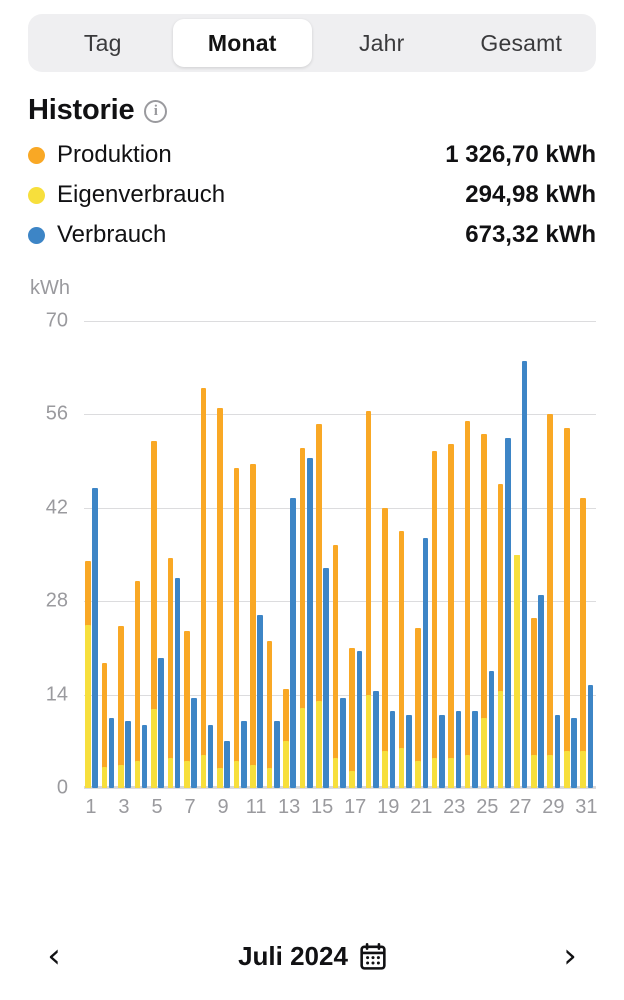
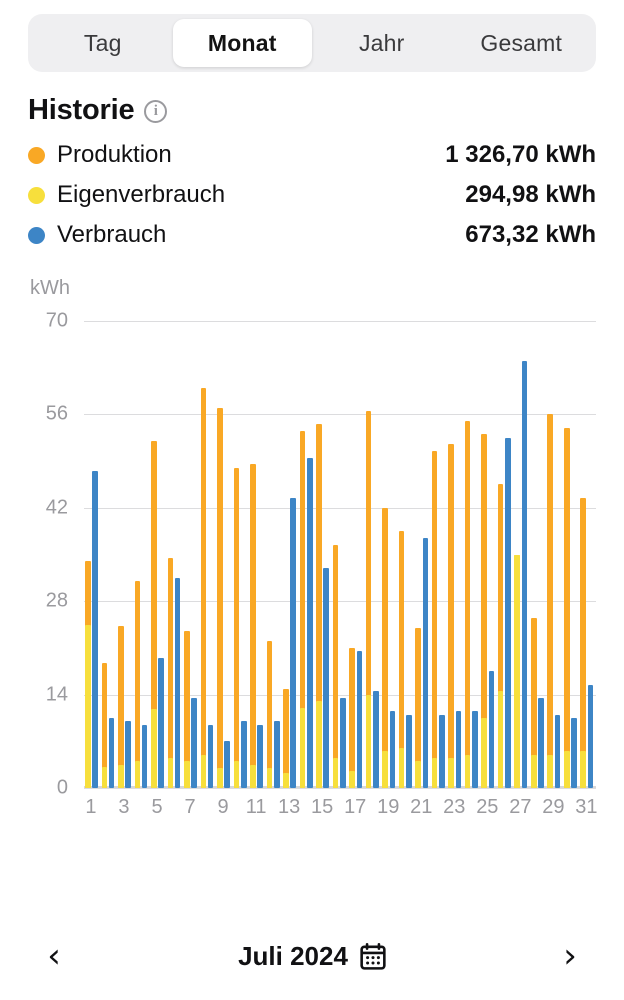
Verbrauch/1: 45 -> 48
Verbrauch/11: 26 -> 10
Eigenverbrauch/13: 7 -> 2
Produktion/14: 51 -> 54
Verbrauch/28: 29 -> 14
